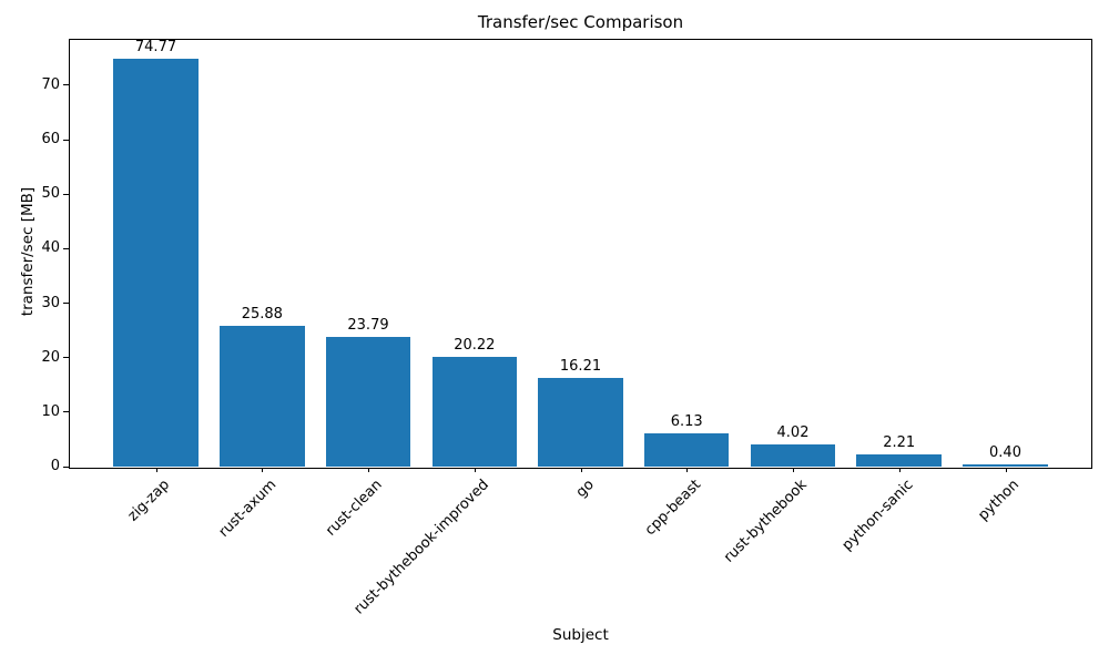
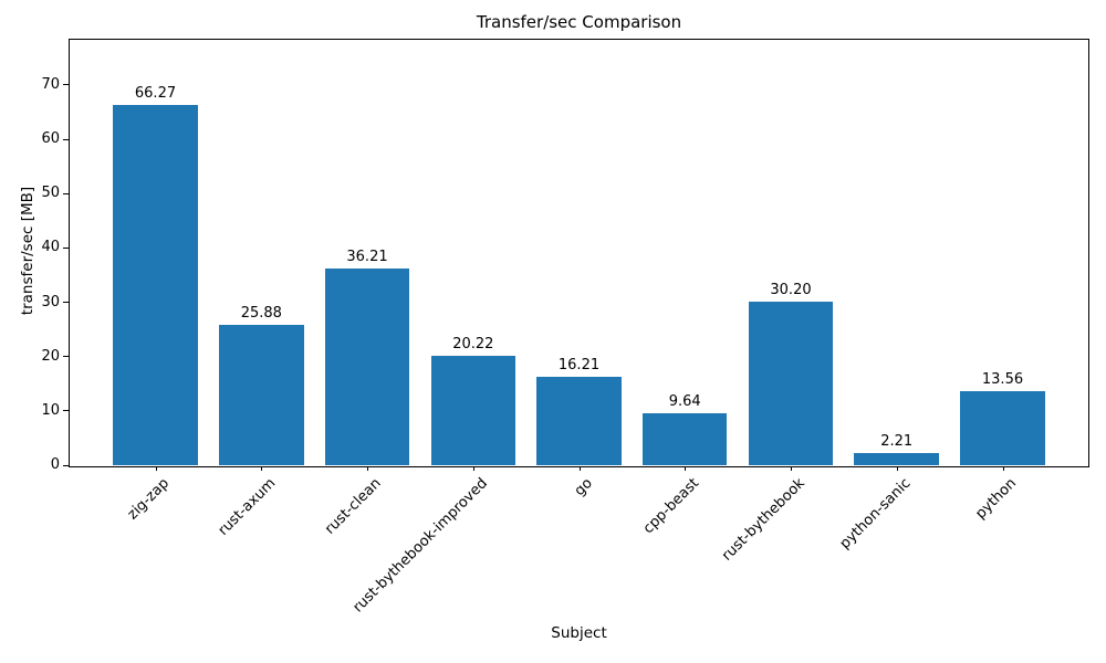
zig-zap: 74.77 -> 66.27
rust-clean: 23.79 -> 36.21
cpp-beast: 6.13 -> 9.64
rust-bythebook: 4.02 -> 30.20
python: 0.40 -> 13.56
